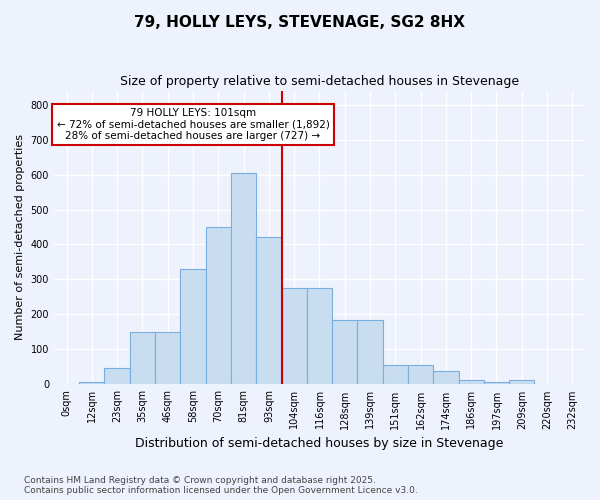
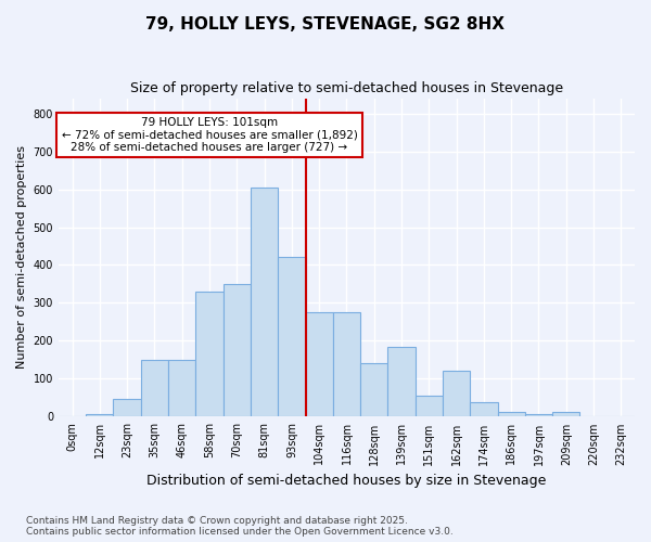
70sqm: 450 -> 350
128sqm: 185 -> 140
162sqm: 55 -> 120
